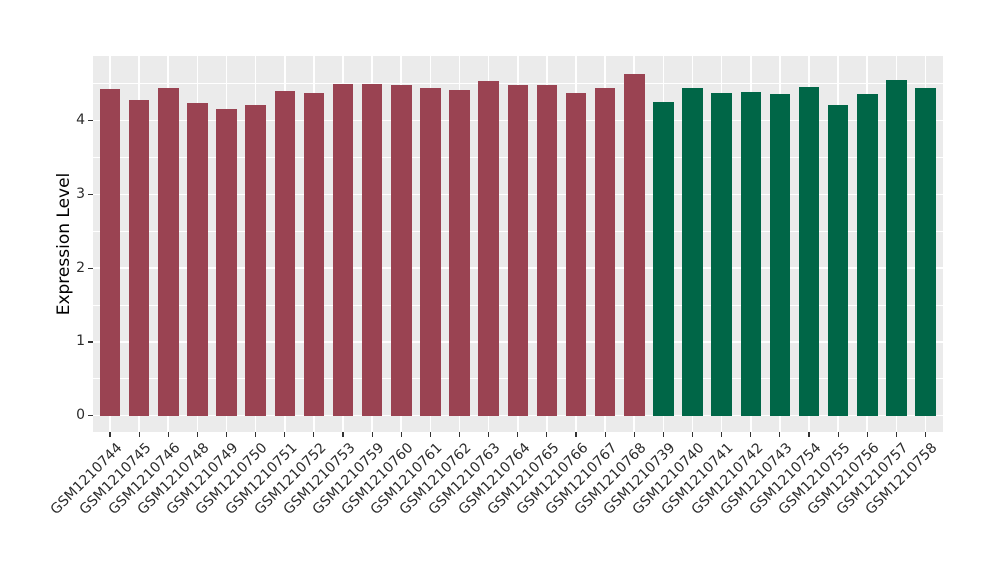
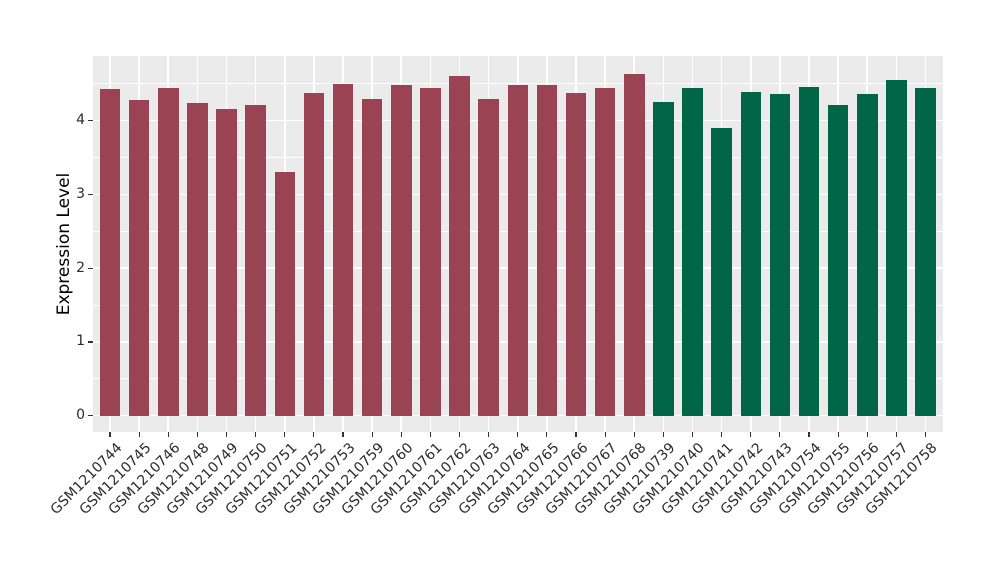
GSM1210751: 4.4 -> 3.3
GSM1210759: 4.5 -> 4.3
GSM1210762: 4.4 -> 4.6
GSM1210763: 4.5 -> 4.3
GSM1210741: 4.4 -> 3.9
